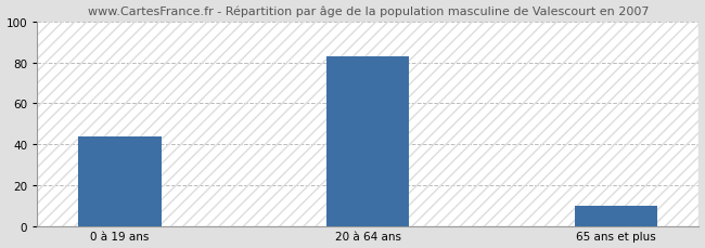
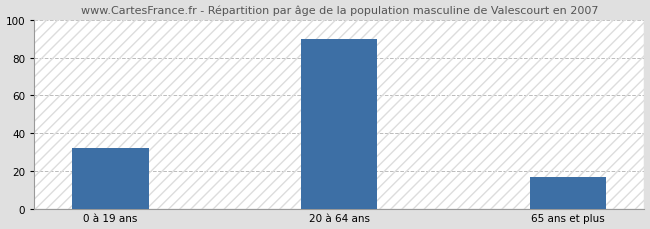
0 à 19 ans: 44 -> 32
20 à 64 ans: 83 -> 90
65 ans et plus: 10 -> 17
